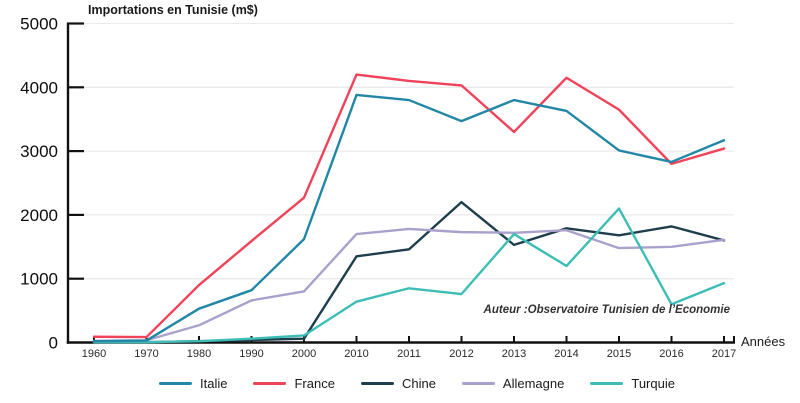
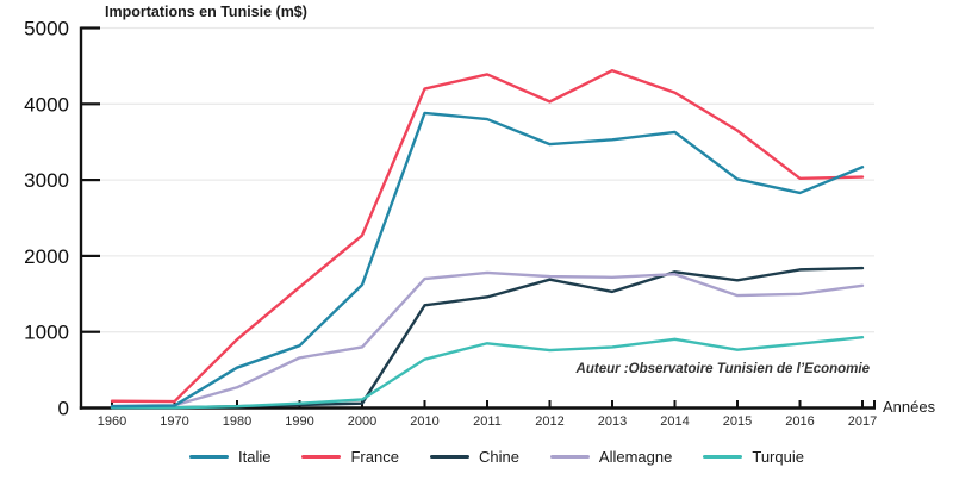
France/2011: 4100 -> 4400
Chine/2012: 2200 -> 1700
Italie/2013: 3800 -> 3500
France/2013: 3300 -> 4400
Turquie/2013: 1700 -> 800
Turquie/2014: 1200 -> 900
Turquie/2015: 2100 -> 800
France/2016: 2800 -> 3000
Turquie/2016: 600 -> 800
Chine/2017: 1600 -> 1800
